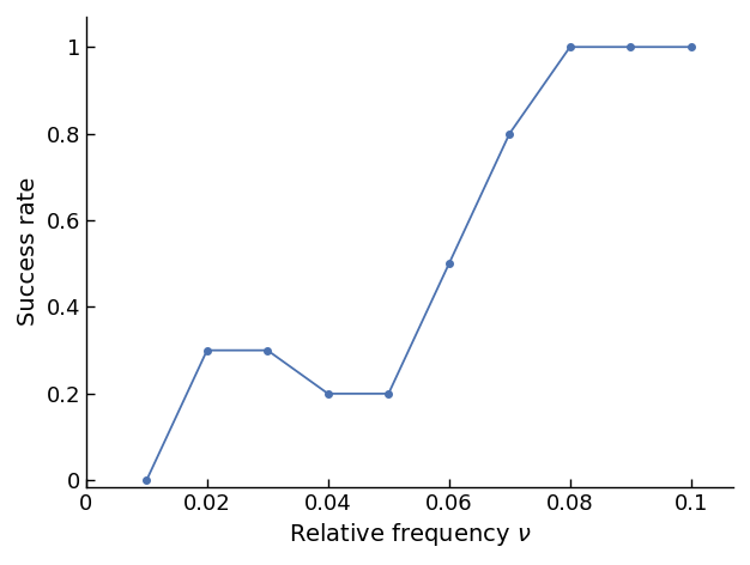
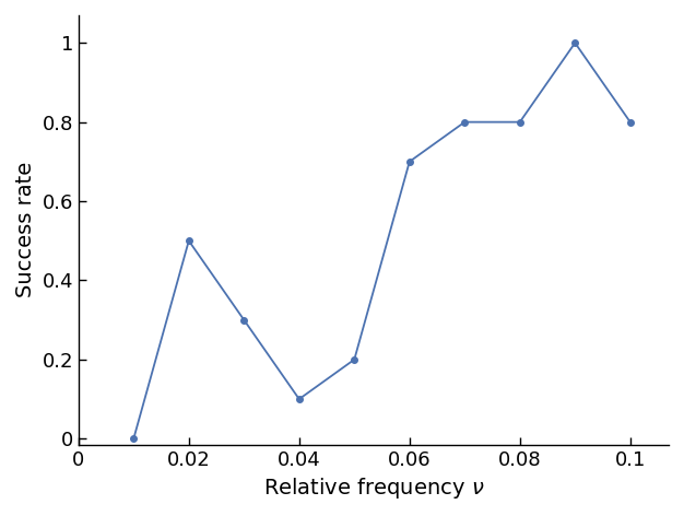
0.02: 0.3 -> 0.5
0.04: 0.2 -> 0.1
0.06: 0.5 -> 0.7
0.08: 1.0 -> 0.8
0.1: 1.0 -> 0.8
